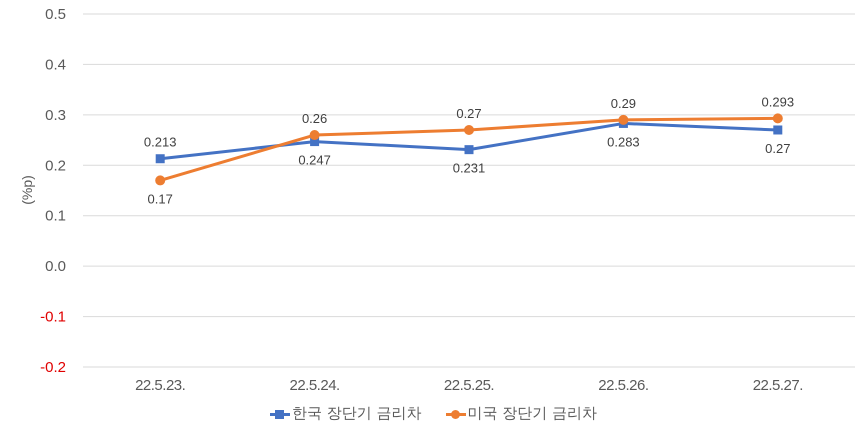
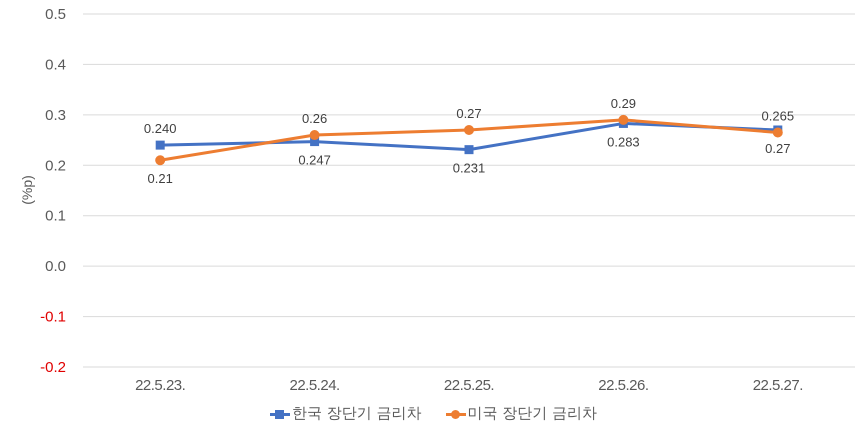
한국 장단기 금리차/22.5.23.: 0.213 -> 0.240
미국 장단기 금리차/22.5.23.: 0.17 -> 0.21
미국 장단기 금리차/22.5.27.: 0.293 -> 0.265
